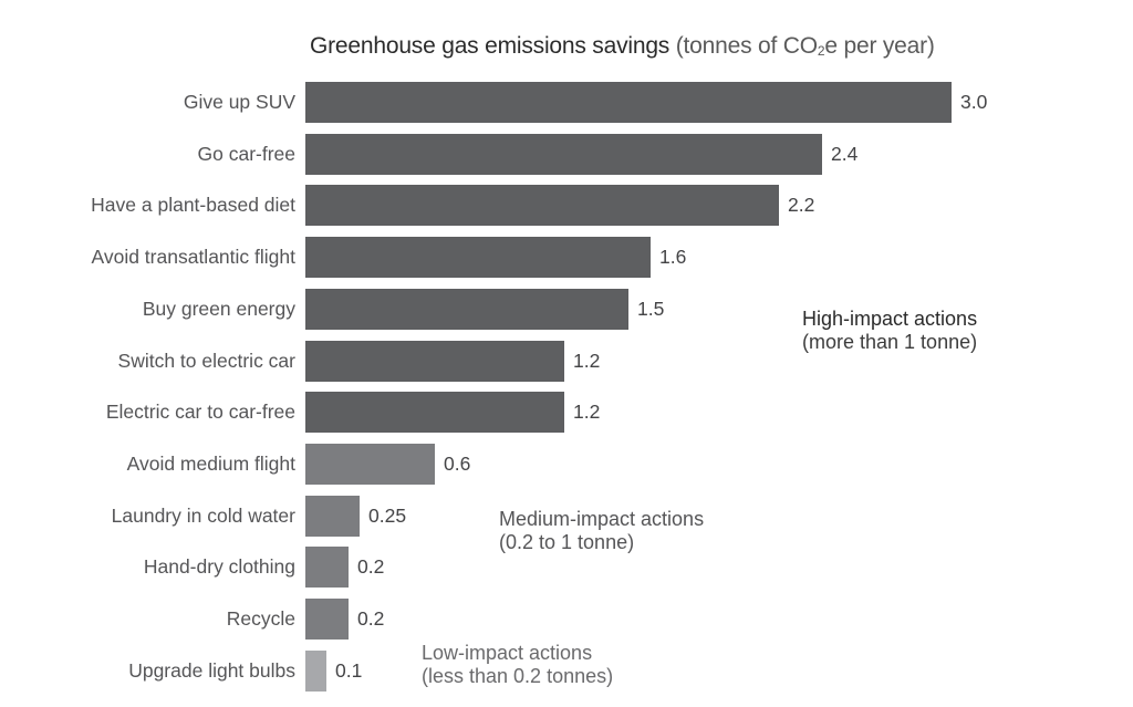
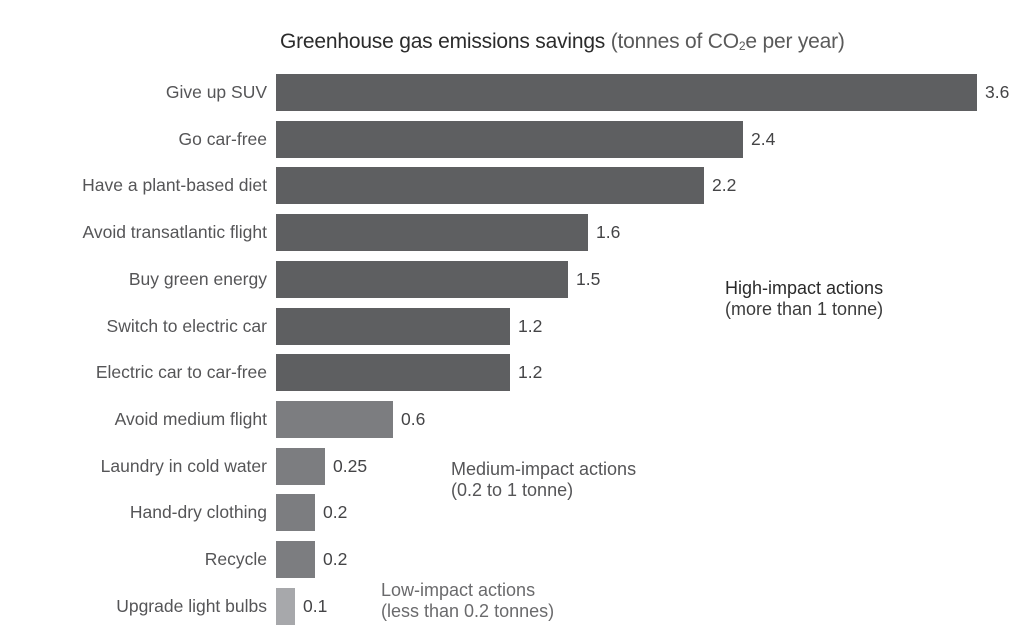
Give up SUV: 3.0 -> 3.6
